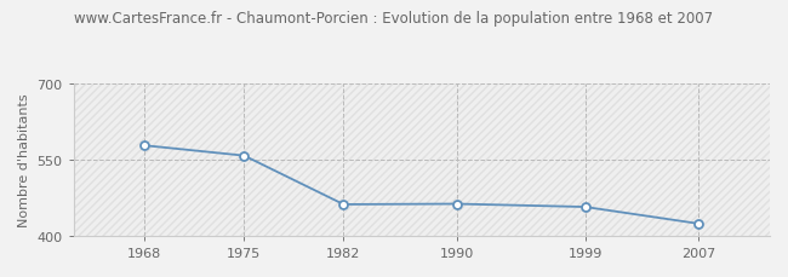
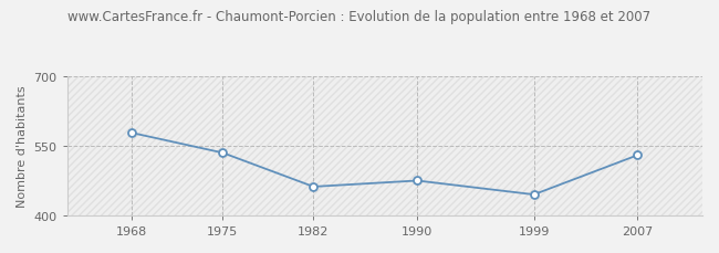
1975: 558 -> 535
1990: 463 -> 475
1999: 457 -> 445
2007: 424 -> 530
